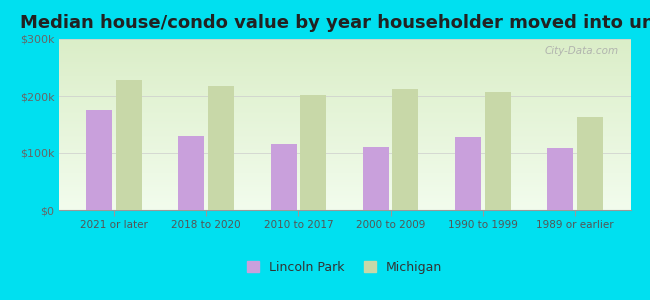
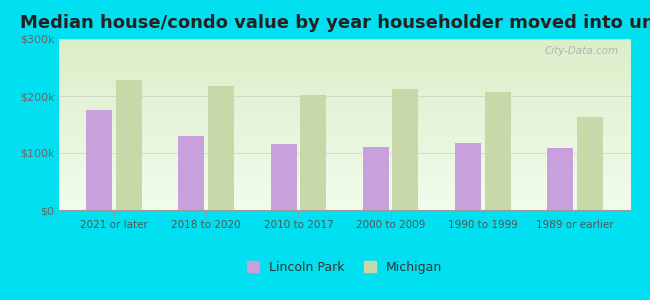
Lincoln Park/1990 to 1999: $128k -> $118k
